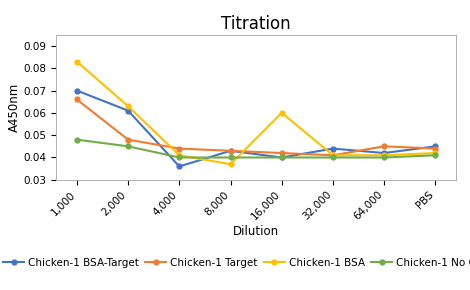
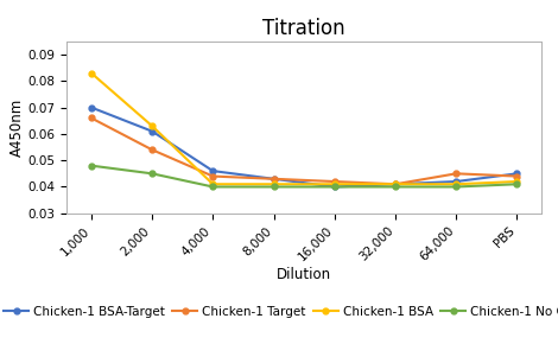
Chicken-1 Target/2,000: 0.048 -> 0.054
Chicken-1 BSA-Target/4,000: 0.036 -> 0.046
Chicken-1 BSA/8,000: 0.037 -> 0.041
Chicken-1 BSA/16,000: 0.060 -> 0.041
Chicken-1 BSA-Target/32,000: 0.044 -> 0.041
